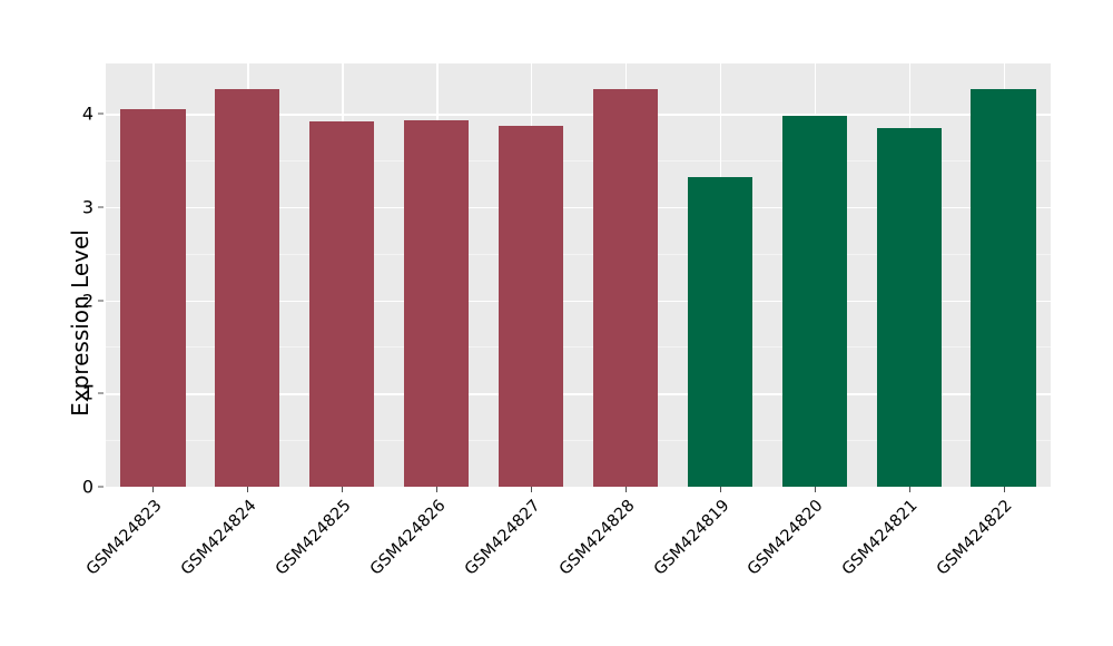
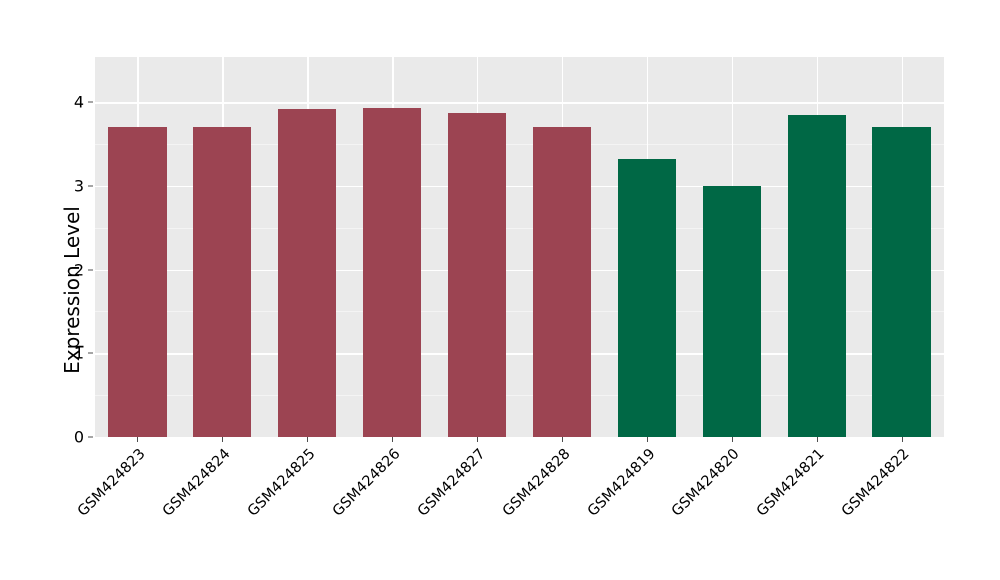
GSM424823: 4.0 -> 3.7
GSM424824: 4.3 -> 3.7
GSM424828: 4.3 -> 3.7
GSM424820: 4.0 -> 3.0
GSM424822: 4.3 -> 3.7
